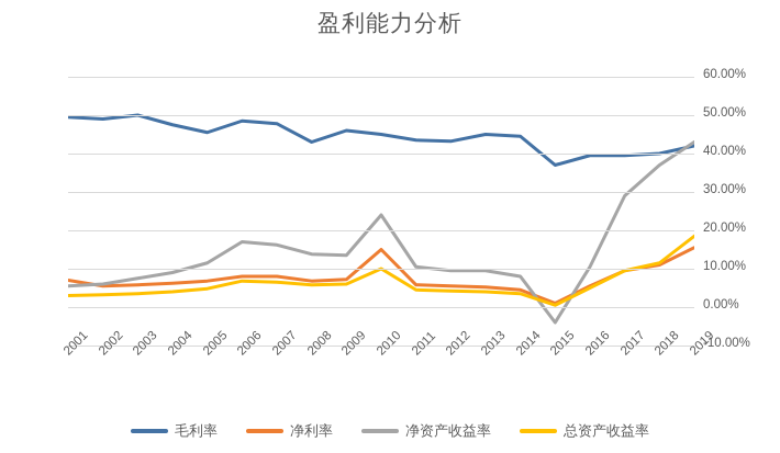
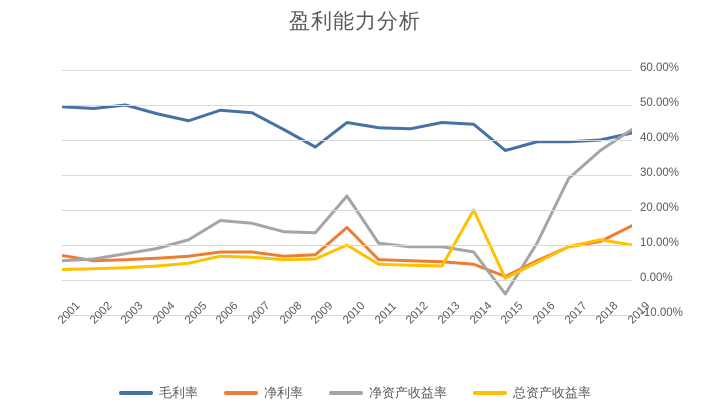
毛利率/2009: 46% -> 38%
总资产收益率/2014: 4% -> 20%
总资产收益率/2019: 18% -> 10%
